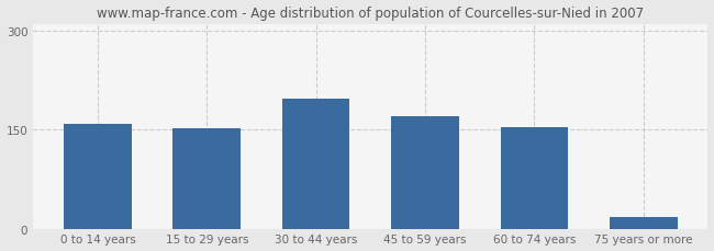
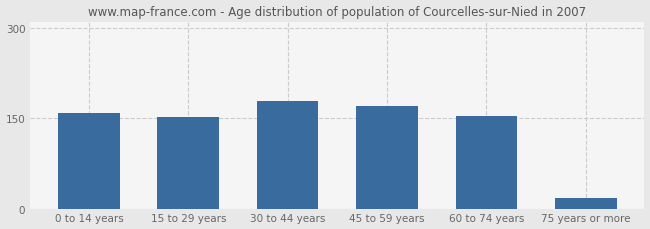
30 to 44 years: 196 -> 178
